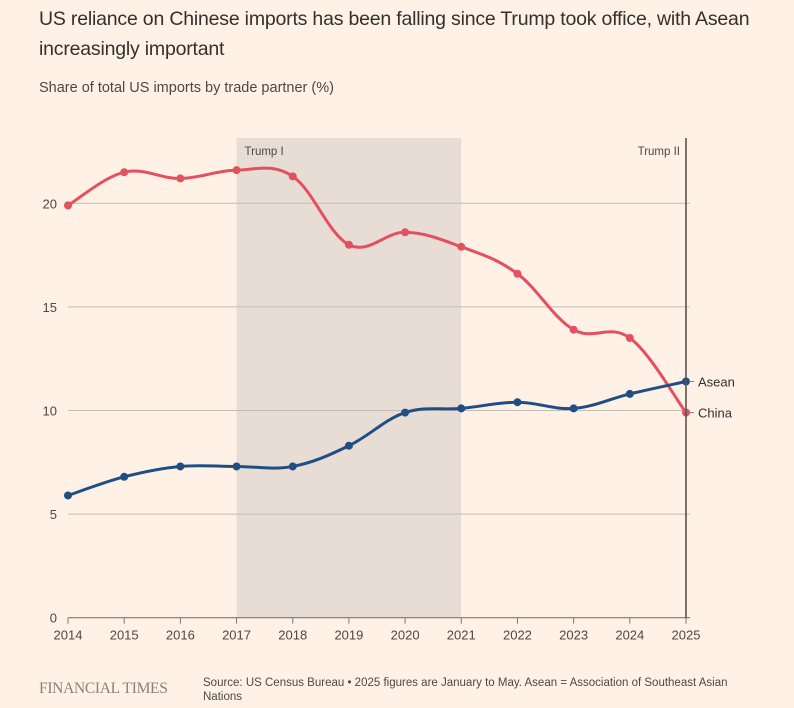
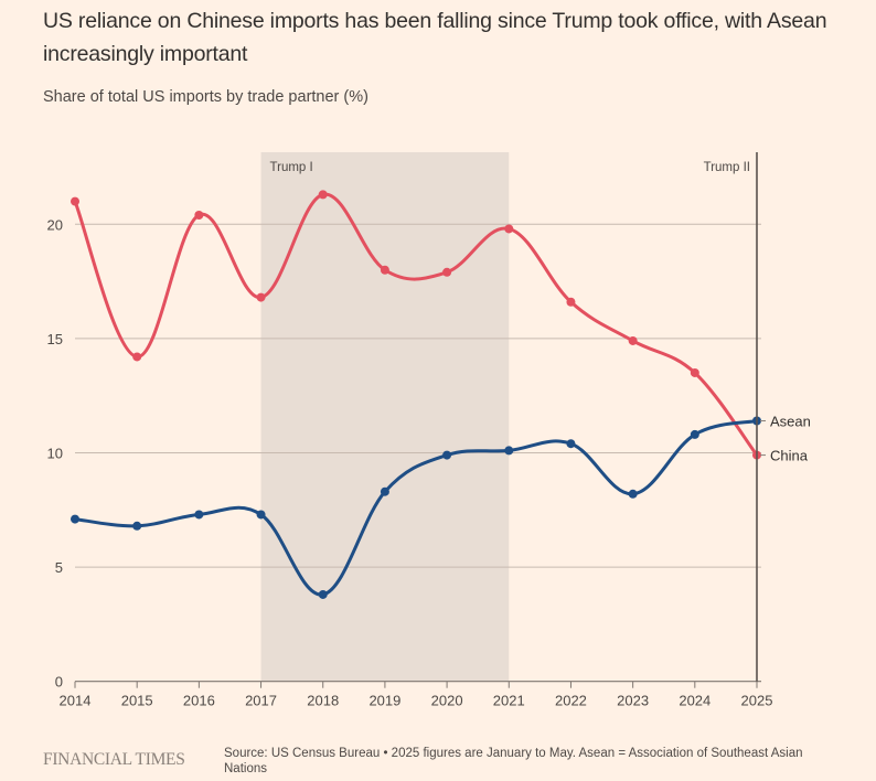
China/2014: 19.9 -> 21.0
Asean/2014: 5.9 -> 7.1
China/2015: 21.5 -> 14.2
China/2016: 21.2 -> 20.4
China/2017: 21.6 -> 16.8
Asean/2018: 7.3 -> 3.8
China/2020: 18.6 -> 17.9
China/2021: 17.9 -> 19.8
China/2023: 13.9 -> 14.9
Asean/2023: 10.1 -> 8.2
